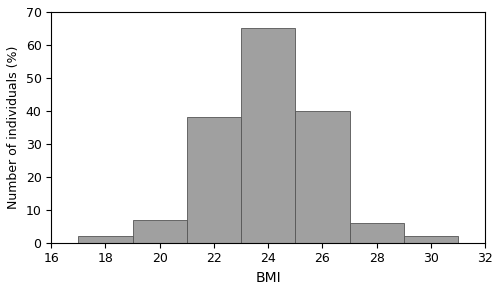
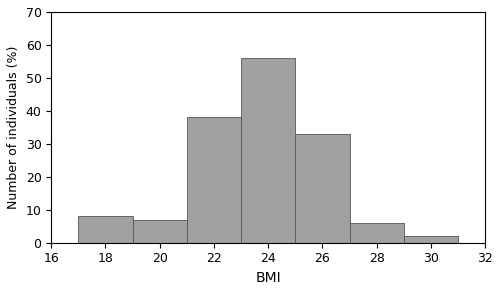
18: 2 -> 8
24: 65 -> 56
26: 40 -> 33
